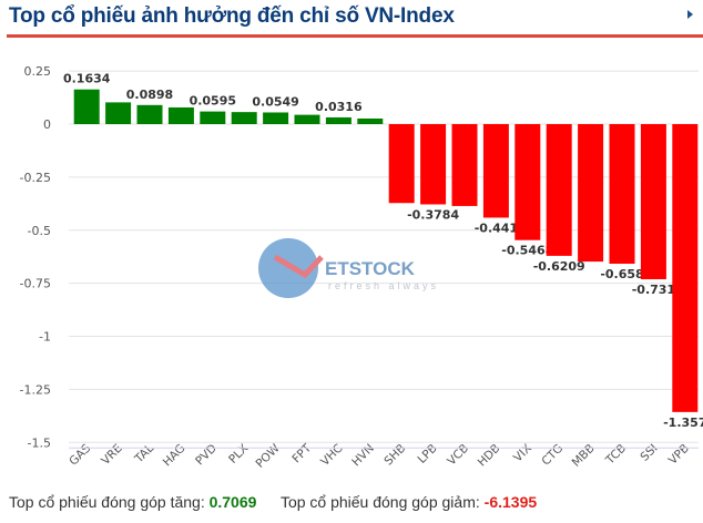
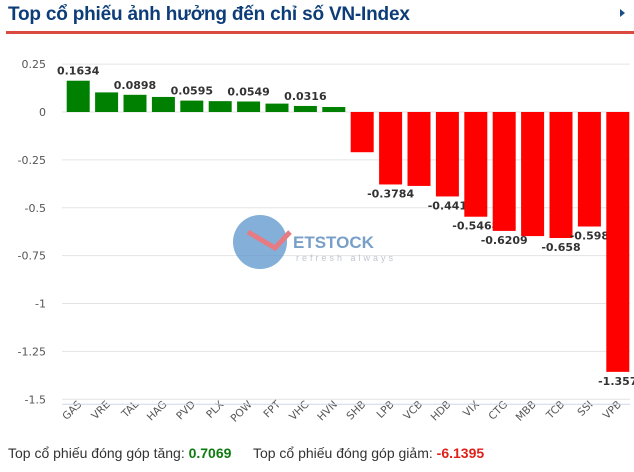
SHB: -0.37 -> -0.21
SSI: -0.731 -> -0.598
